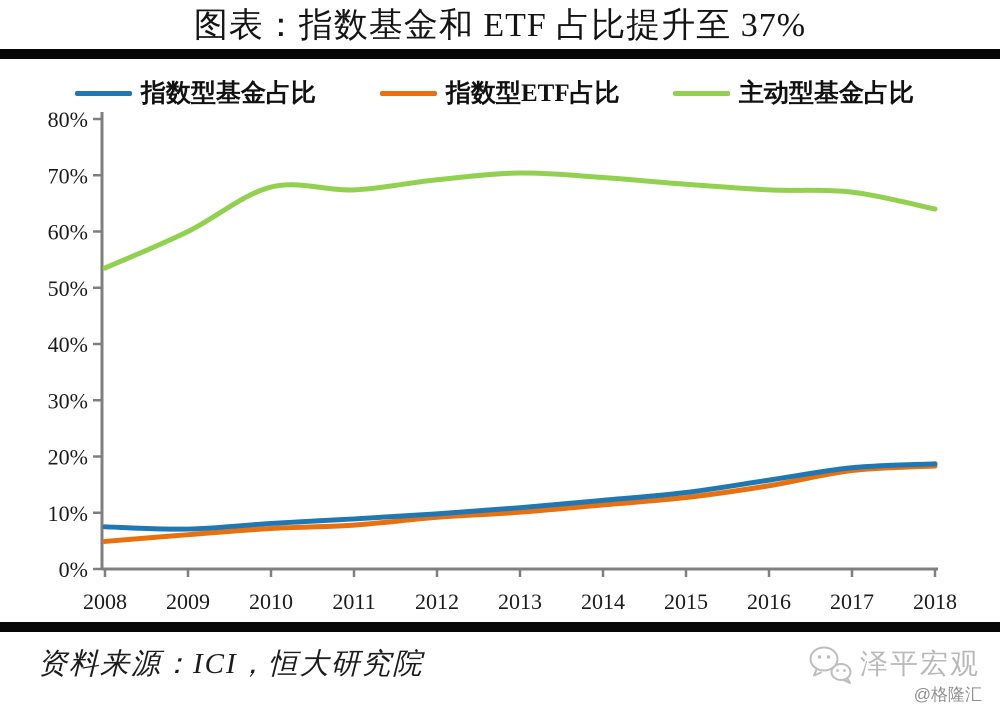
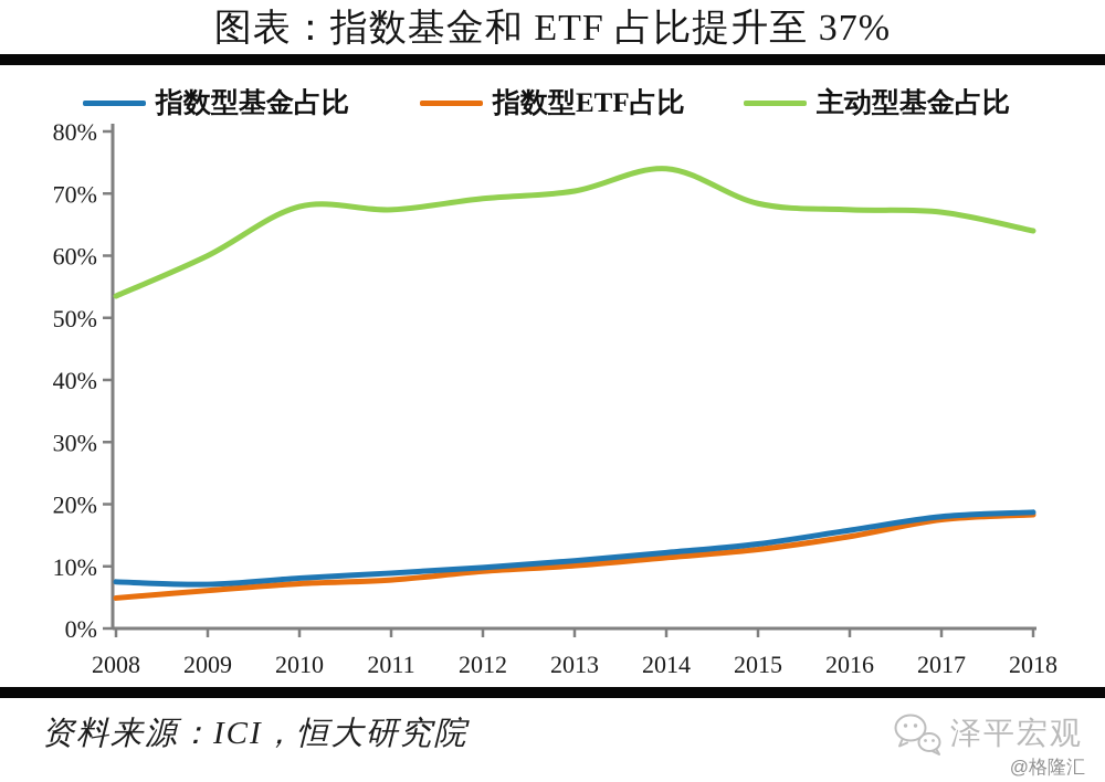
主动型基金占比/2014: 70% -> 74%
